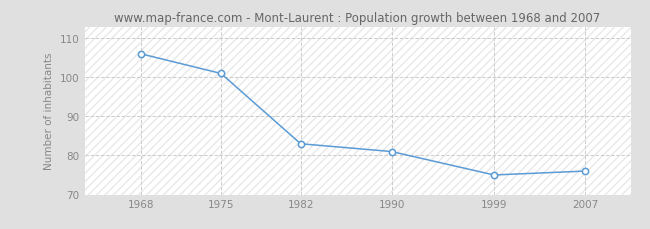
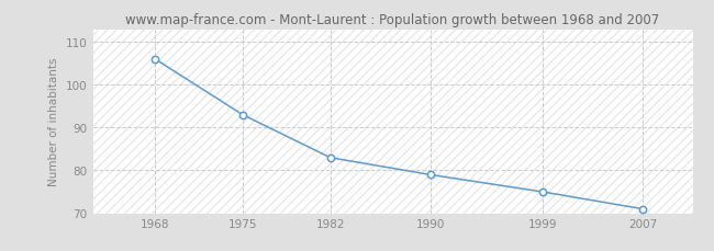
1975: 101 -> 93
1990: 81 -> 79
2007: 76 -> 71
